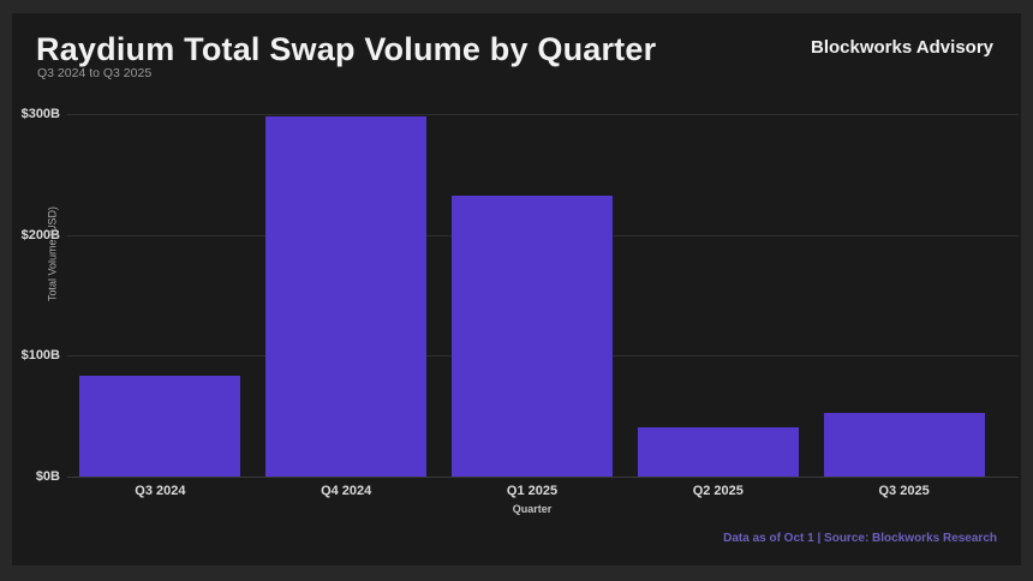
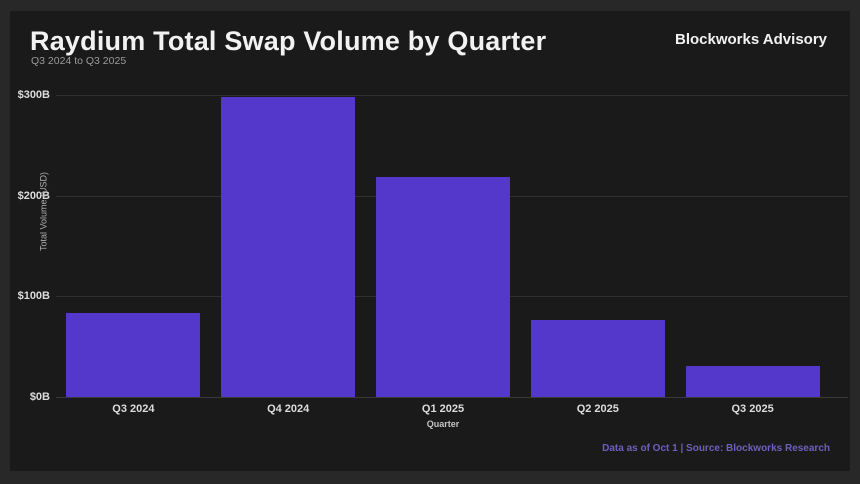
Q1 2025: $232B -> $219B
Q2 2025: $41B -> $76B
Q3 2025: $53B -> $31B
